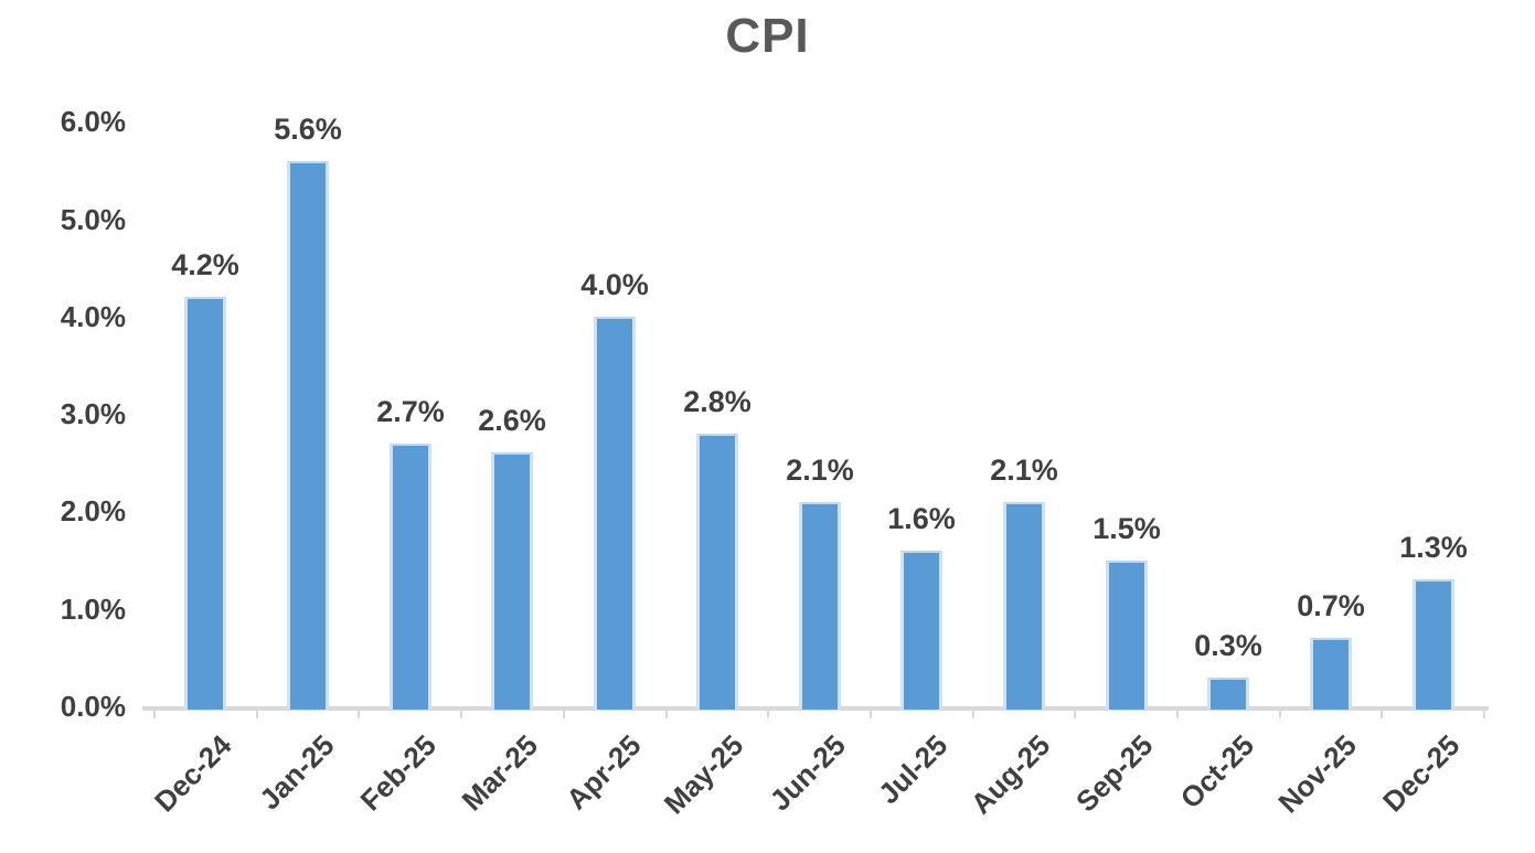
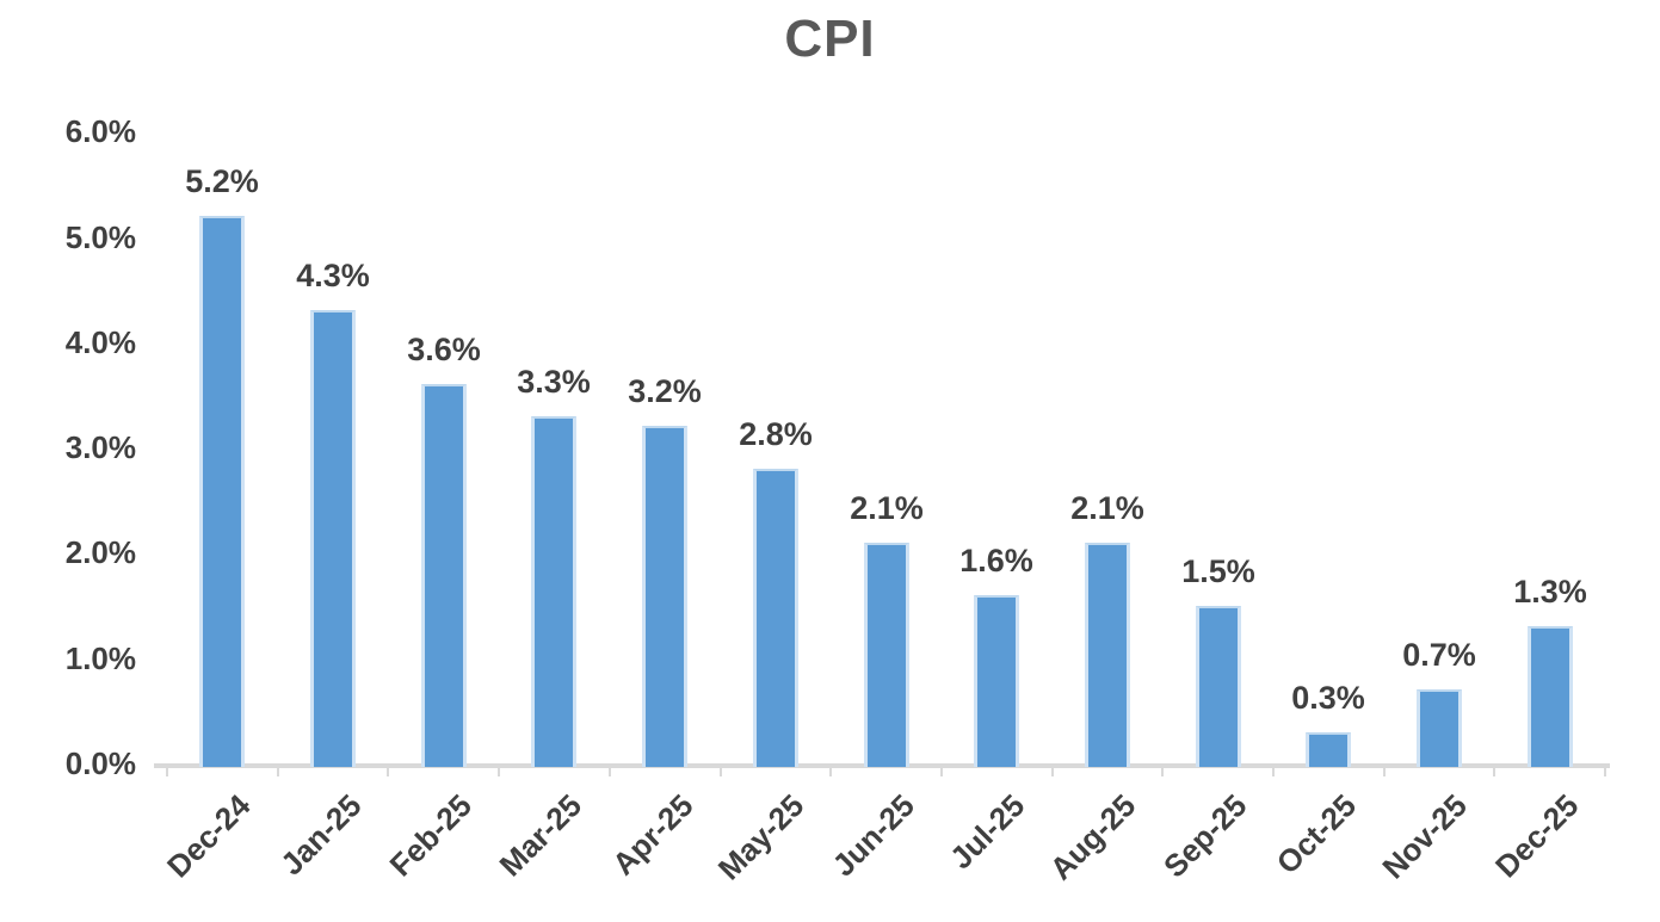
Dec-24: 4.2% -> 5.2%
Jan-25: 5.6% -> 4.3%
Feb-25: 2.7% -> 3.6%
Mar-25: 2.6% -> 3.3%
Apr-25: 4.0% -> 3.2%
